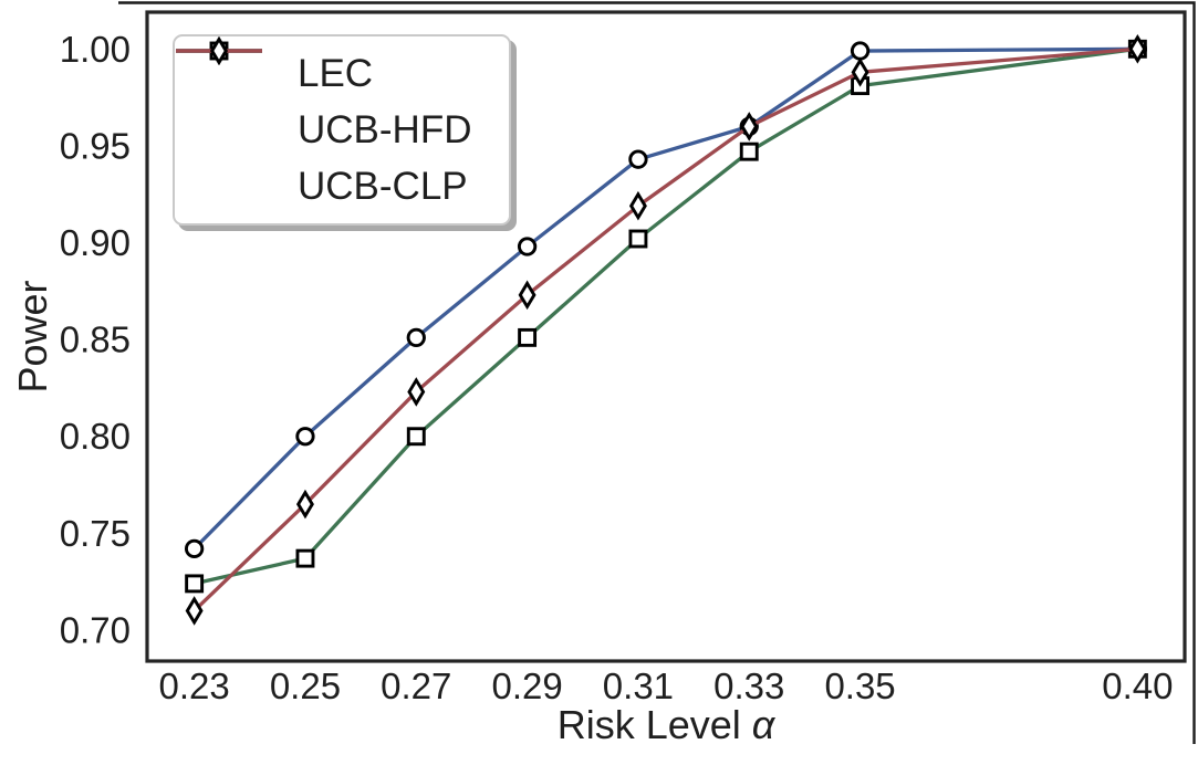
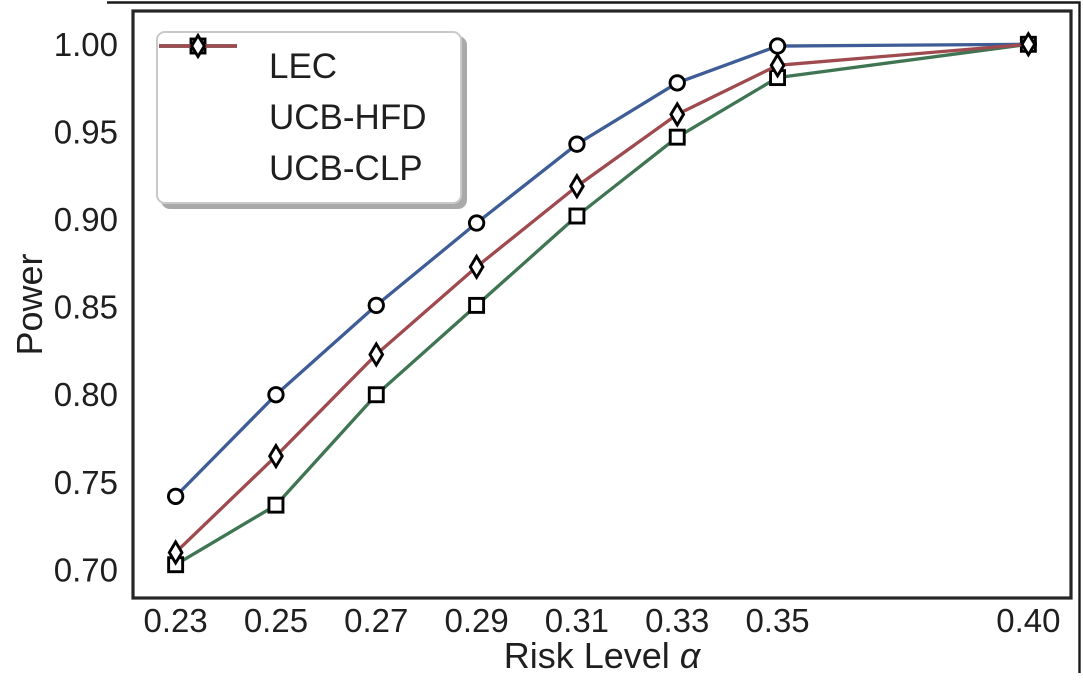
UCB-HFD/0.23: 0.724 -> 0.703
LEC/0.33: 0.960 -> 0.978
